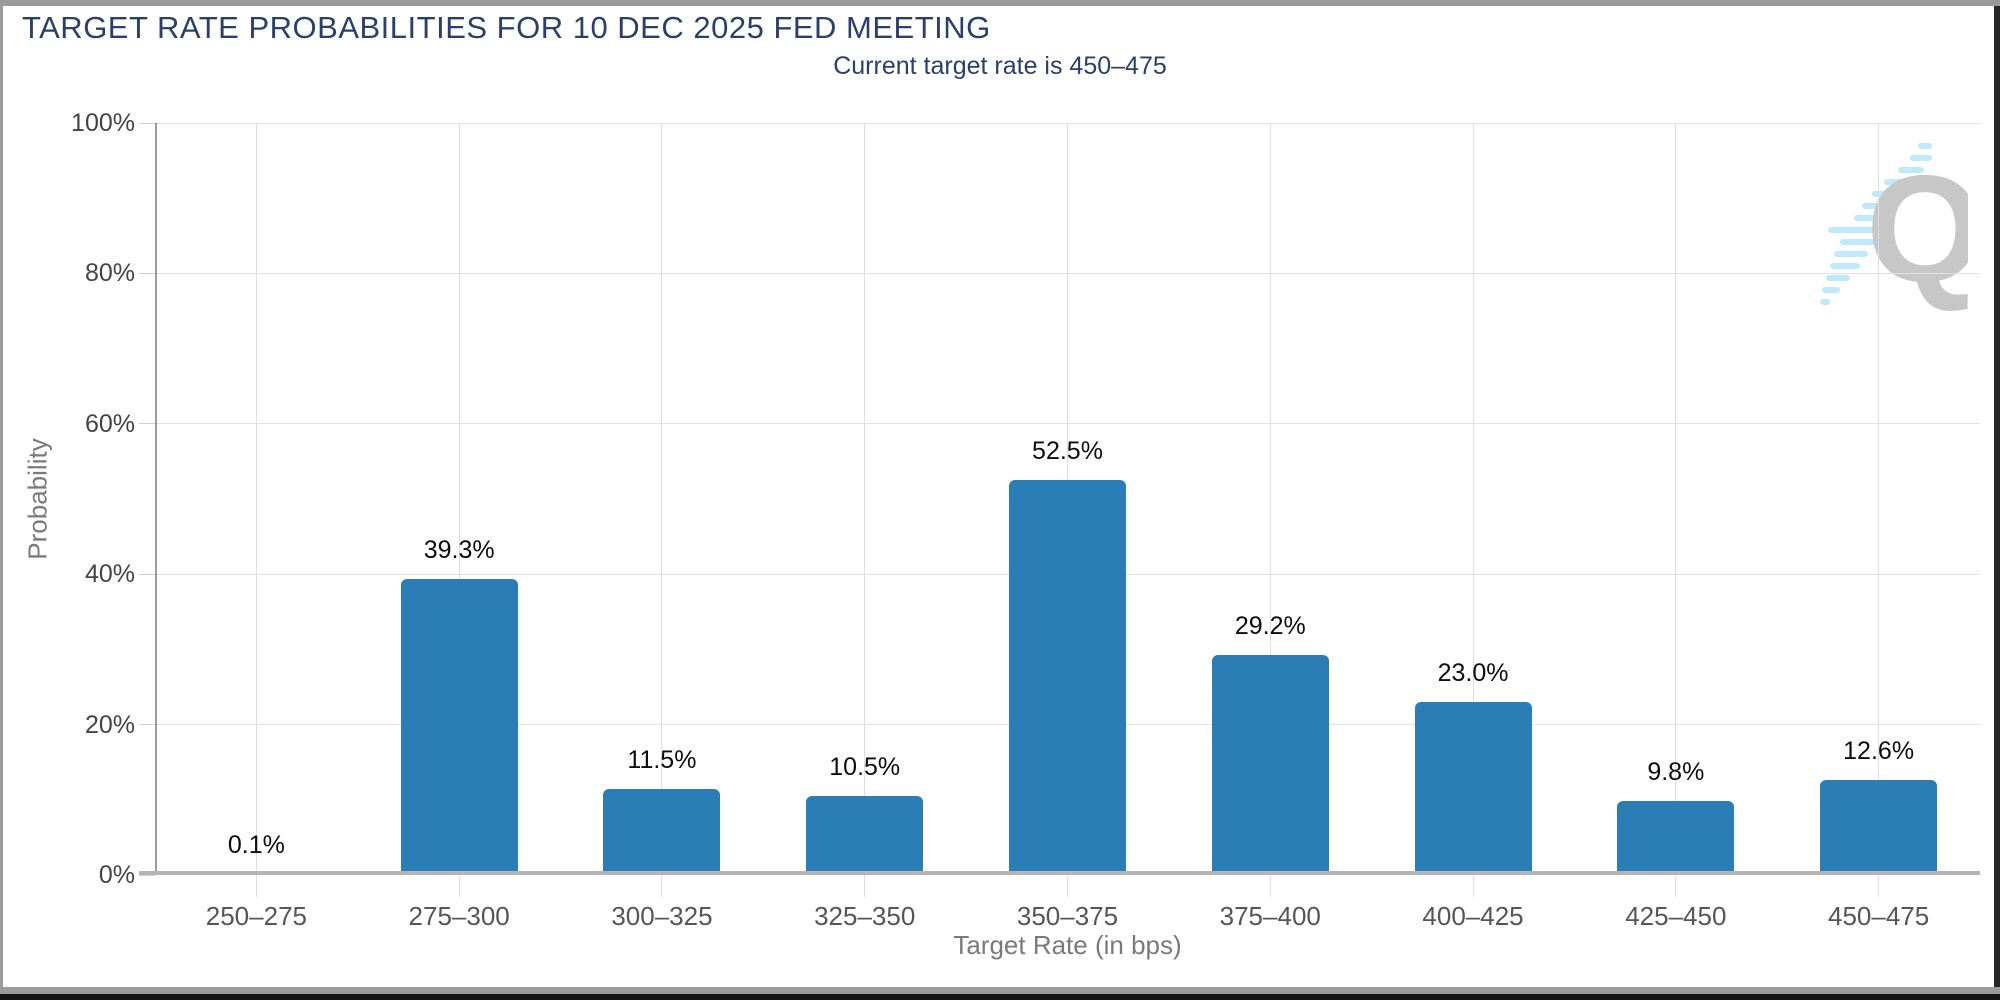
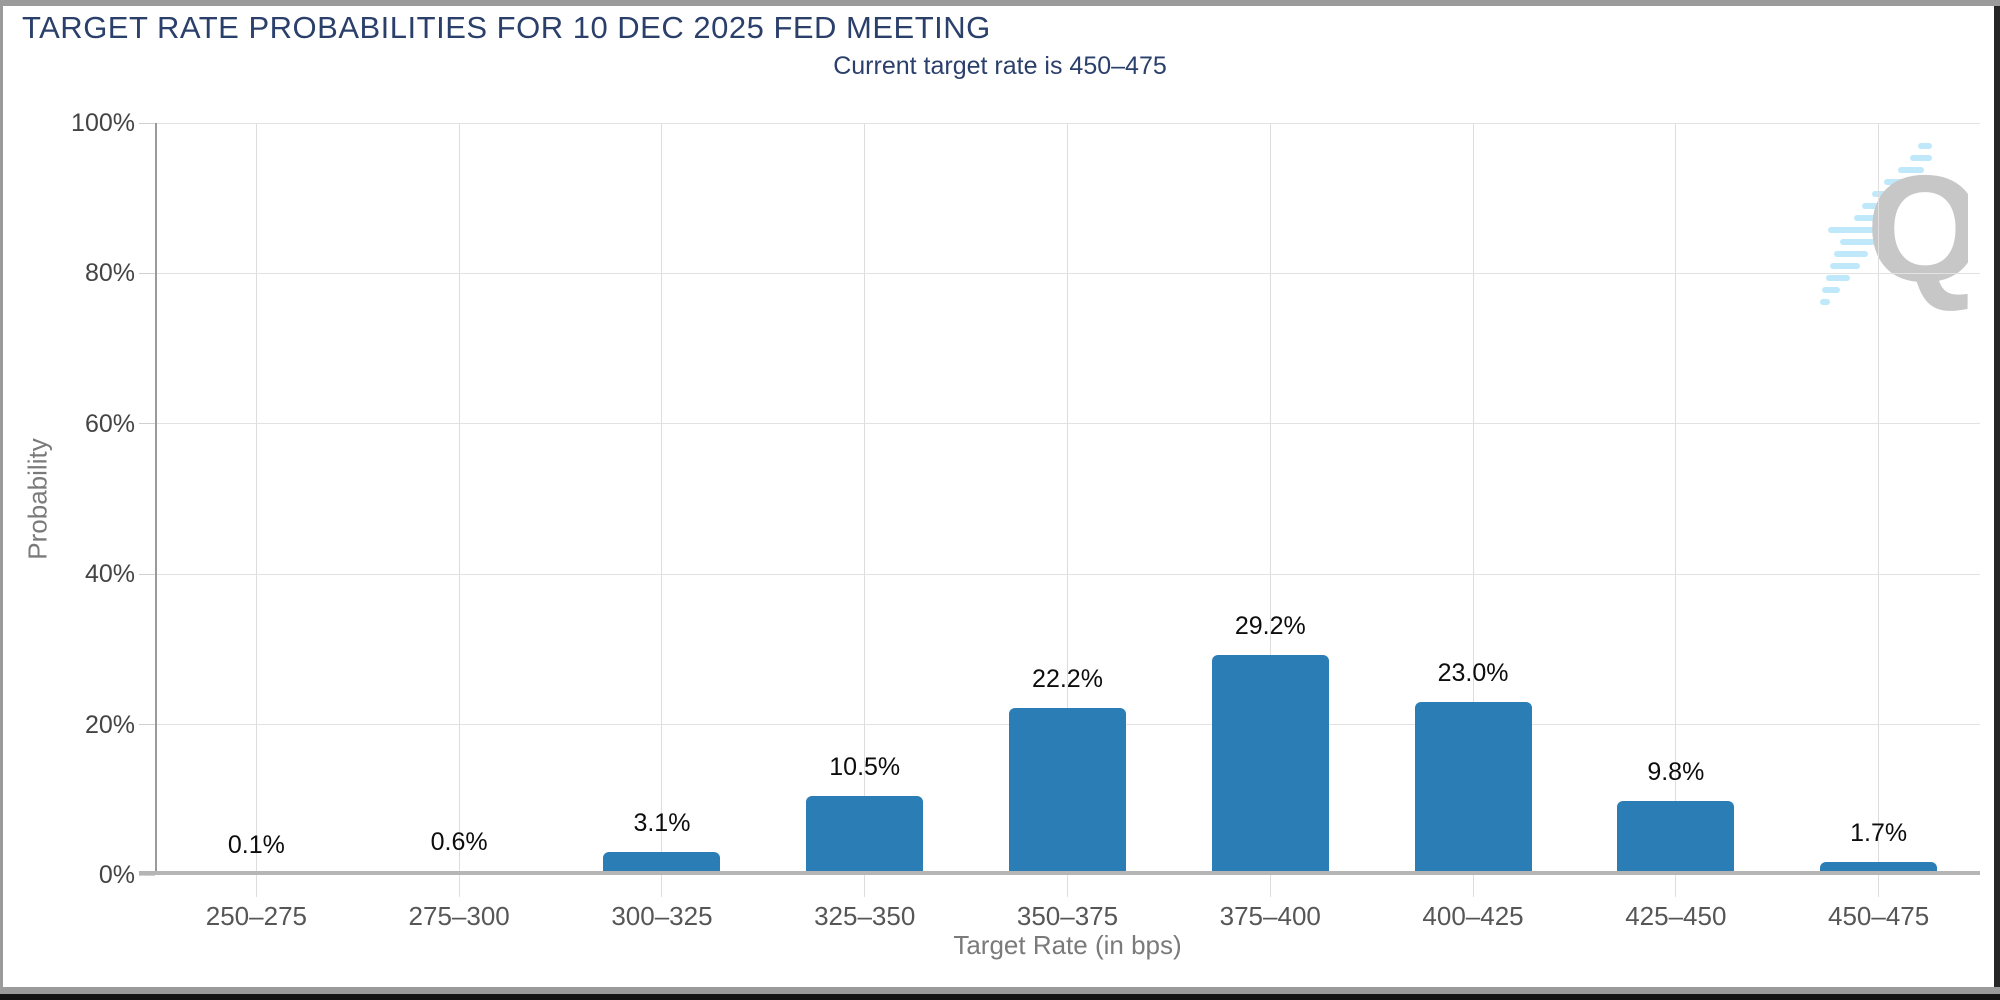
275–300: 39.3% -> 0.6%
300–325: 11.5% -> 3.1%
350–375: 52.5% -> 22.2%
450–475: 12.6% -> 1.7%
